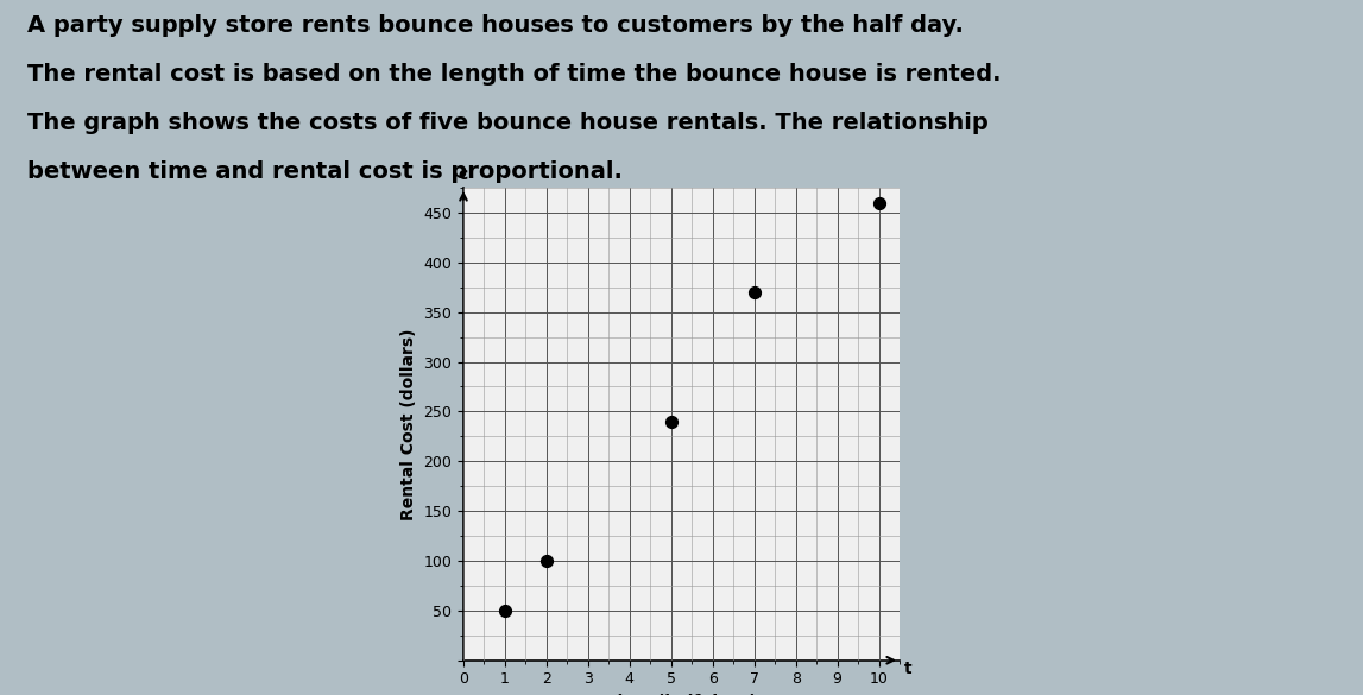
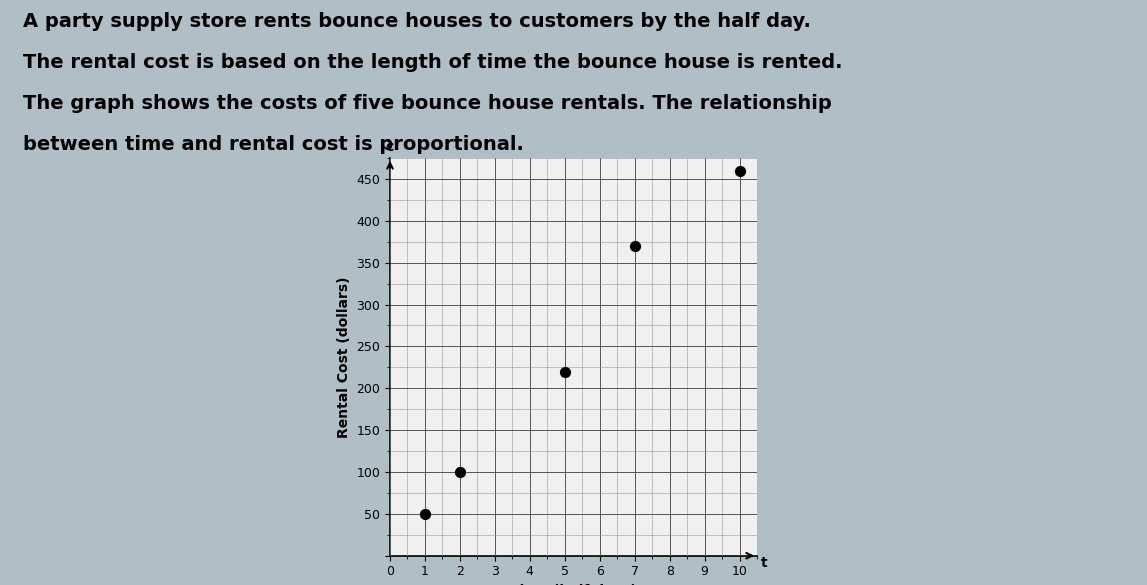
5: 240 -> 220
